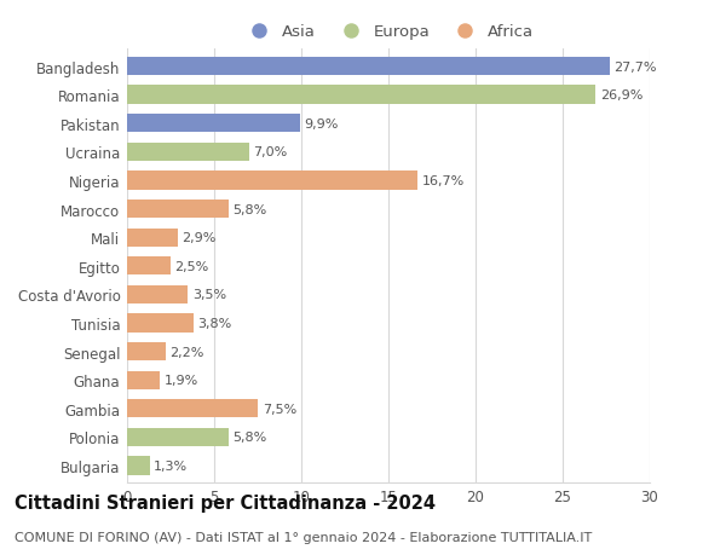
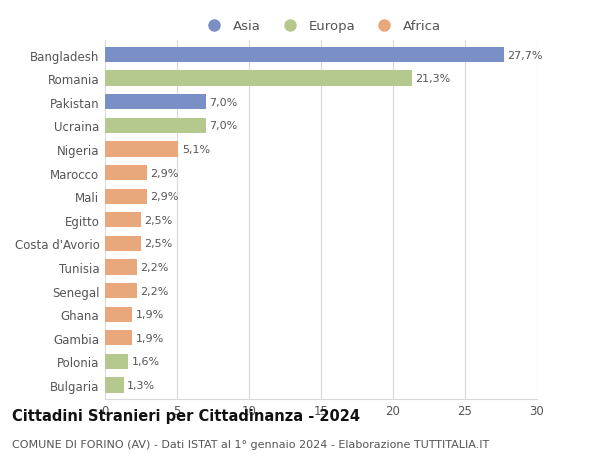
Romania: 26,9% -> 21,3%
Pakistan: 9,9% -> 7,0%
Nigeria: 16,7% -> 5,1%
Marocco: 5,8% -> 2,9%
Costa d'Avorio: 3,5% -> 2,5%
Tunisia: 3,8% -> 2,2%
Gambia: 7,5% -> 1,9%
Polonia: 5,8% -> 1,6%
